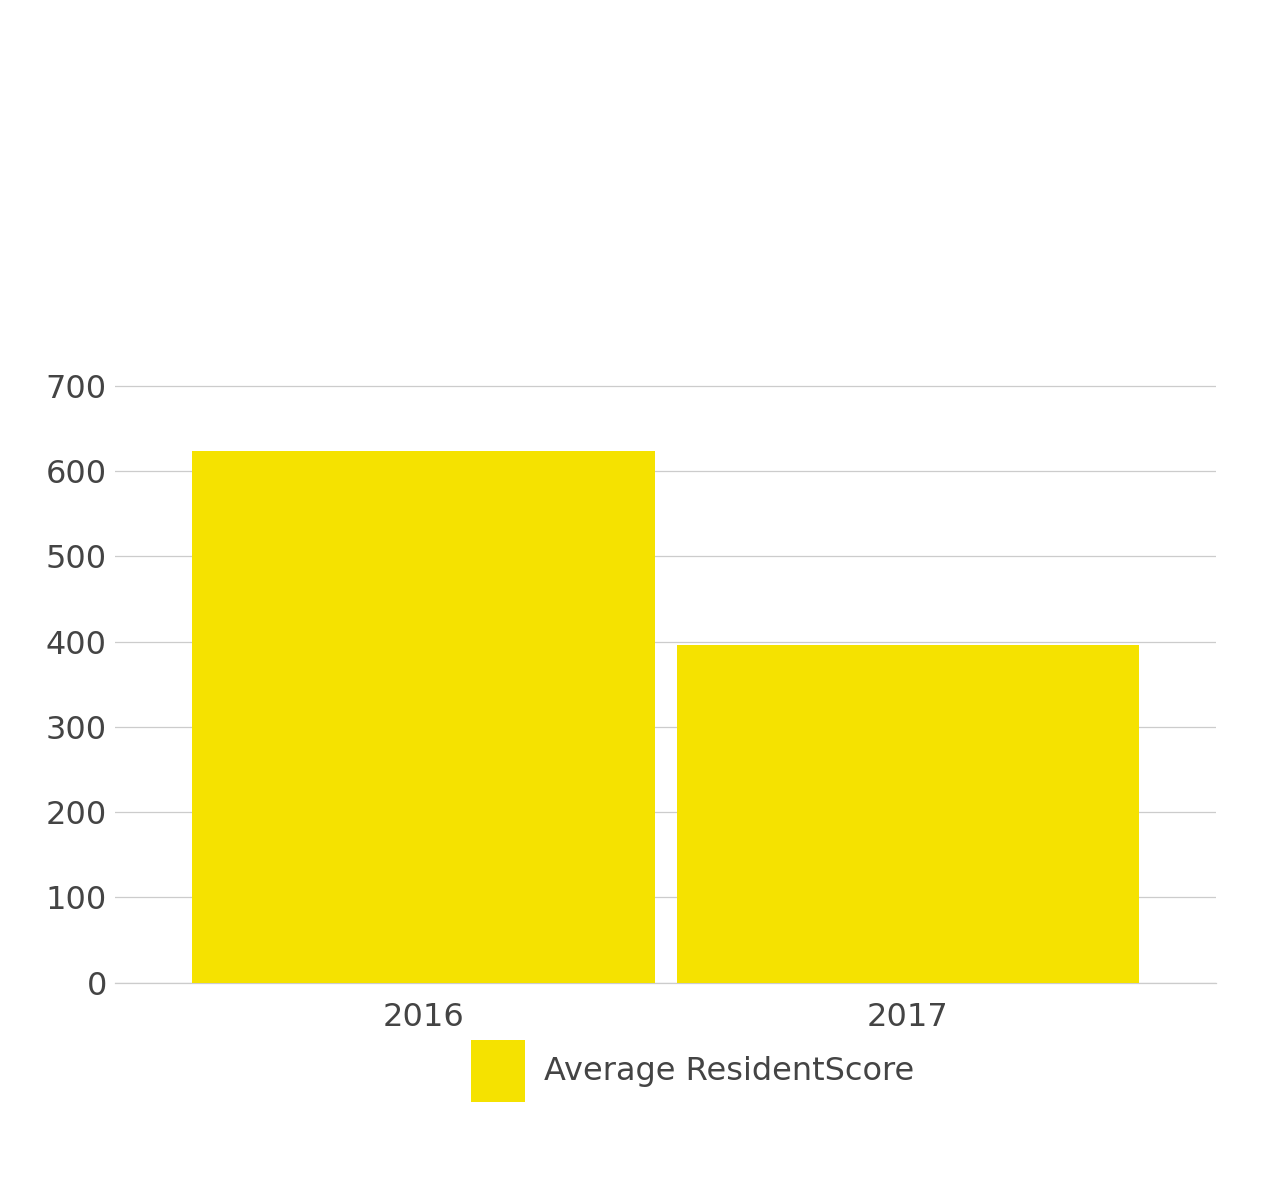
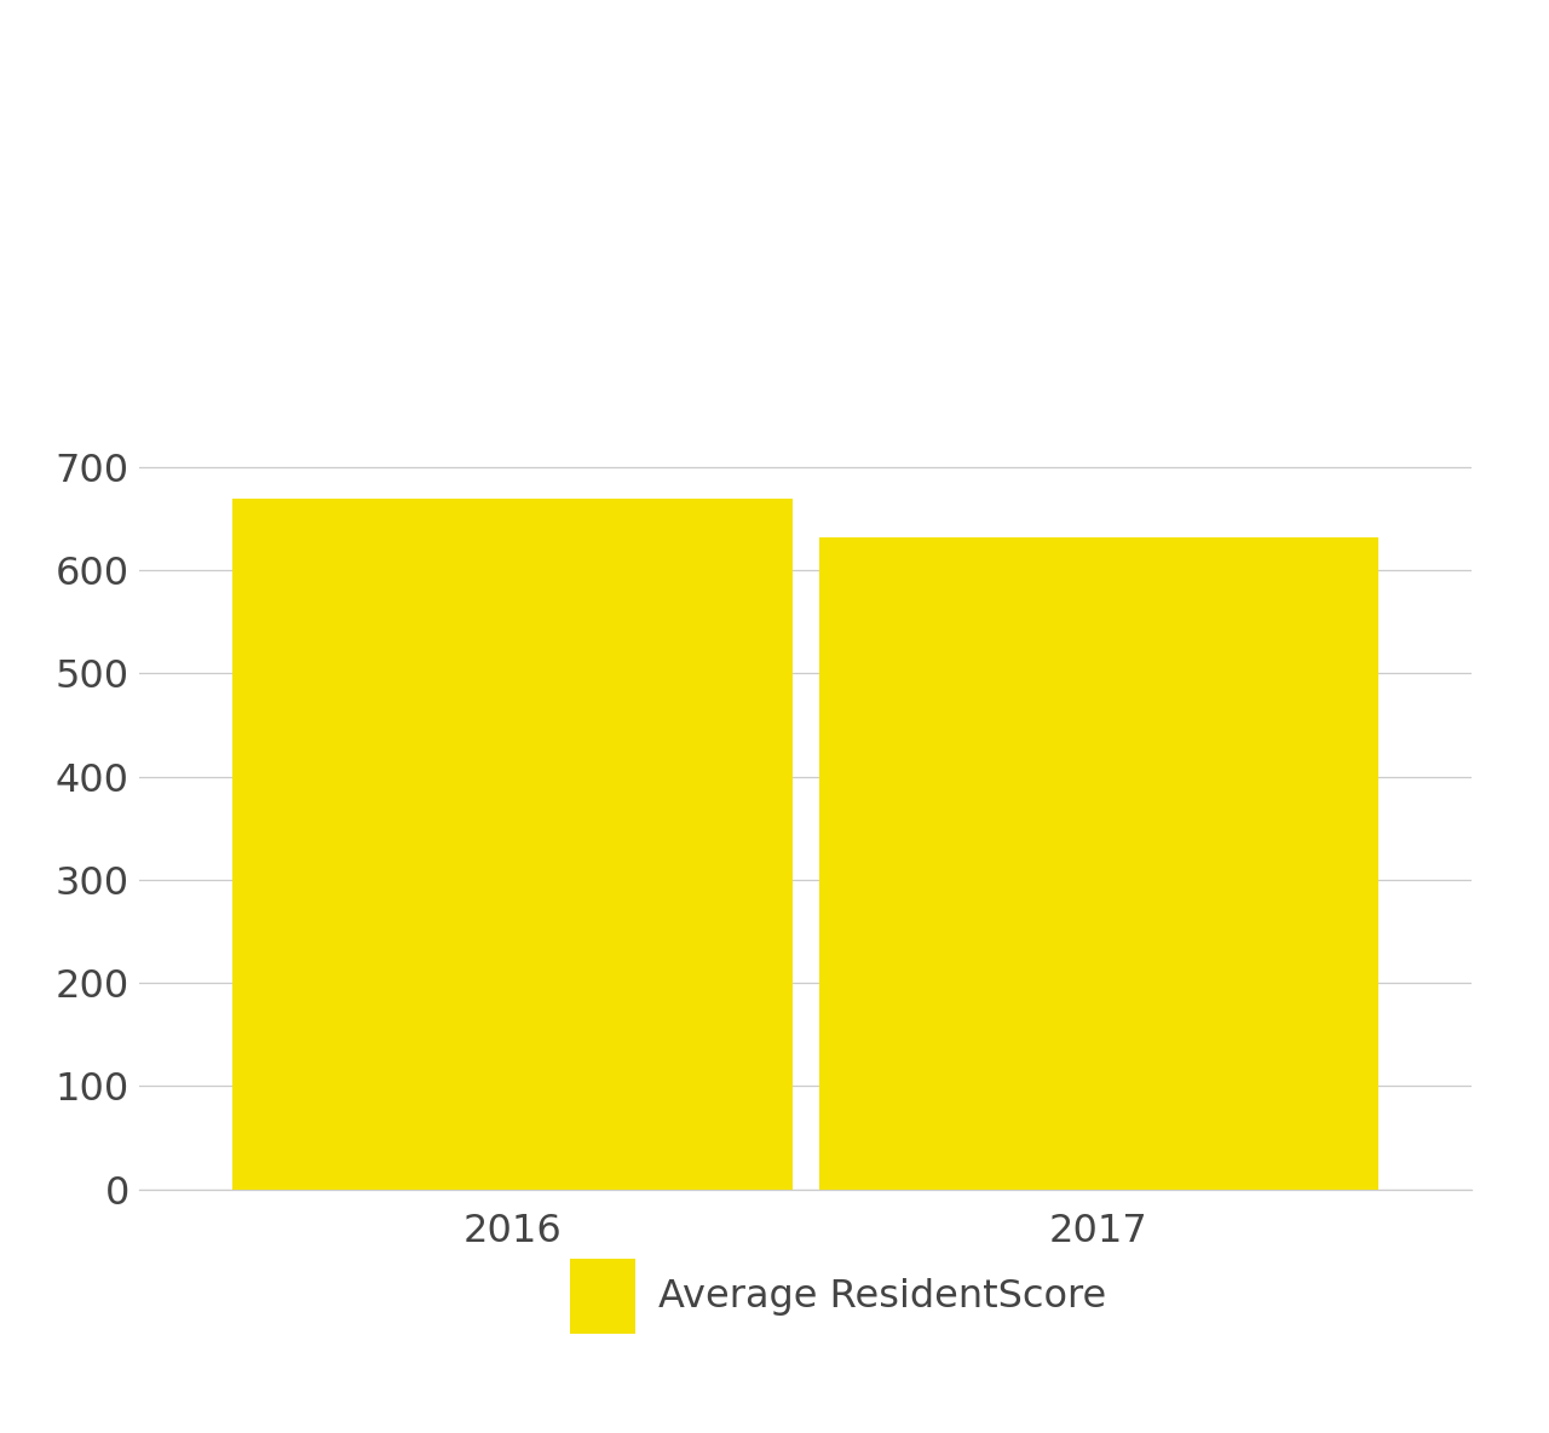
2016: 624 -> 670
2017: 396 -> 632
